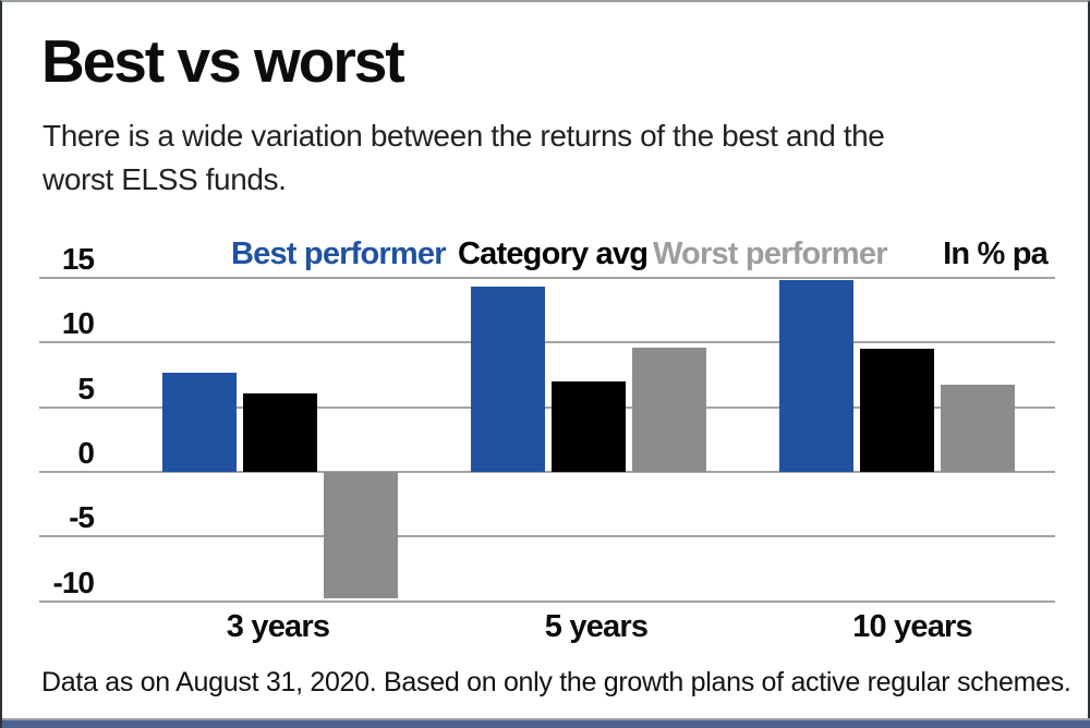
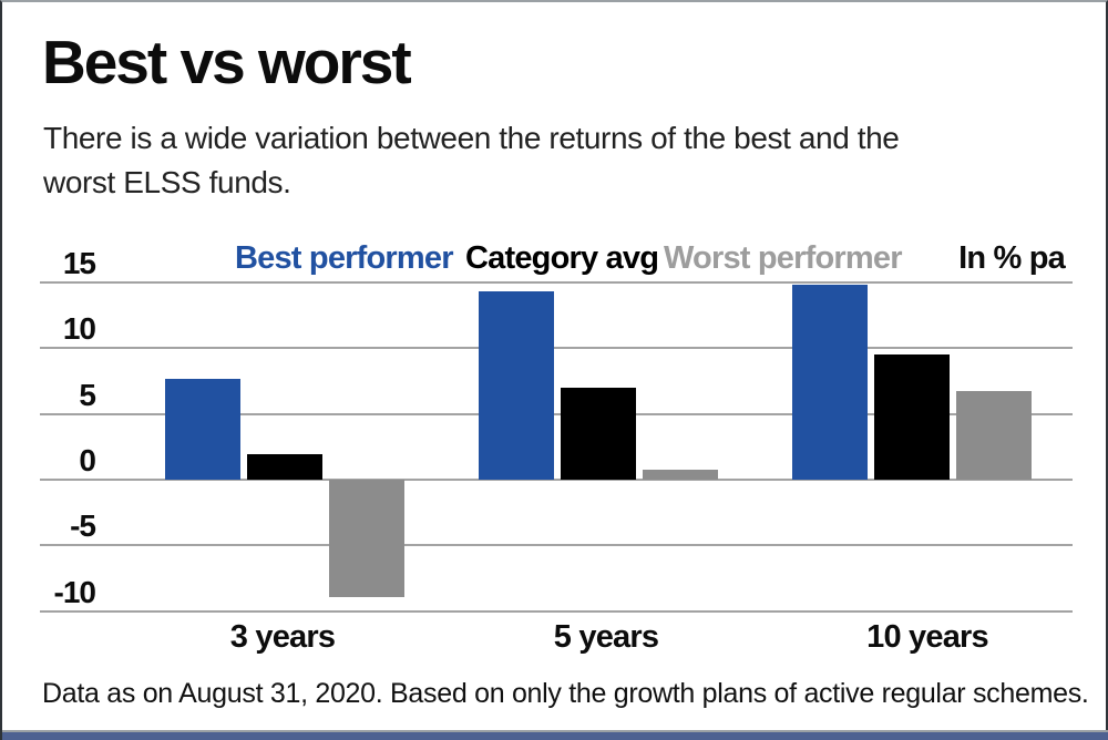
Category avg/3 years: 6.1 -> 1.9
Worst performer/3 years: -9.8 -> -8.9
Worst performer/5 years: 9.6 -> 0.8
